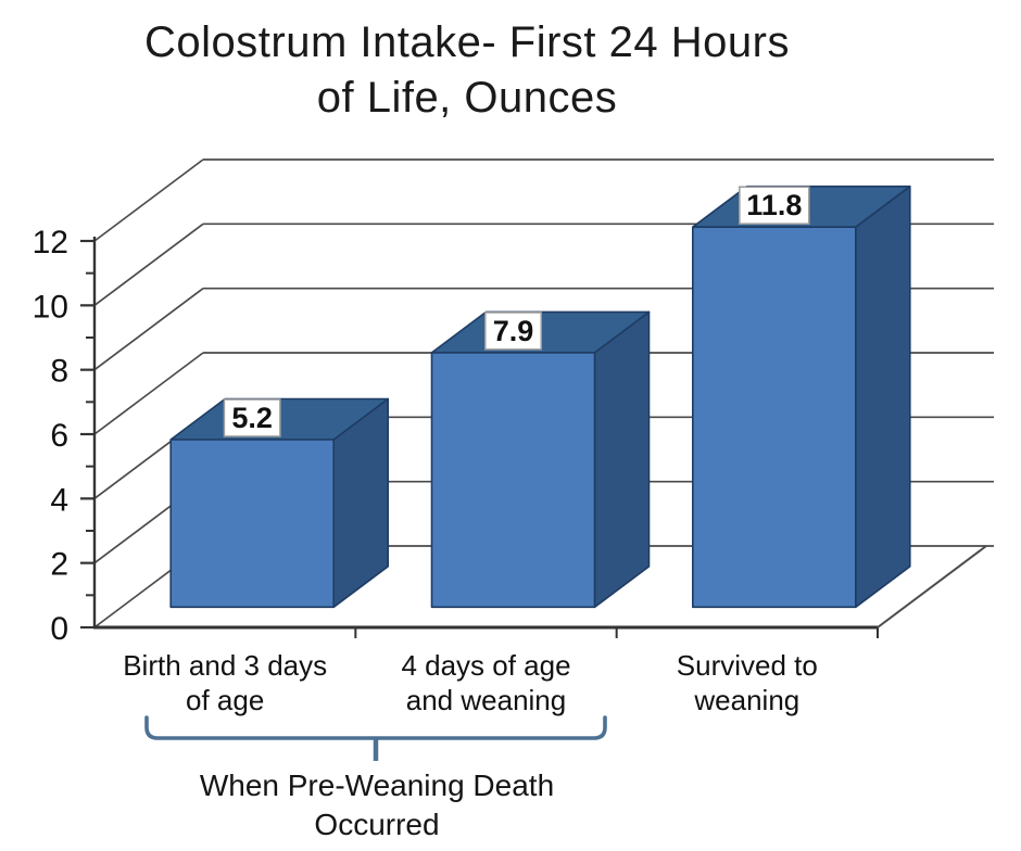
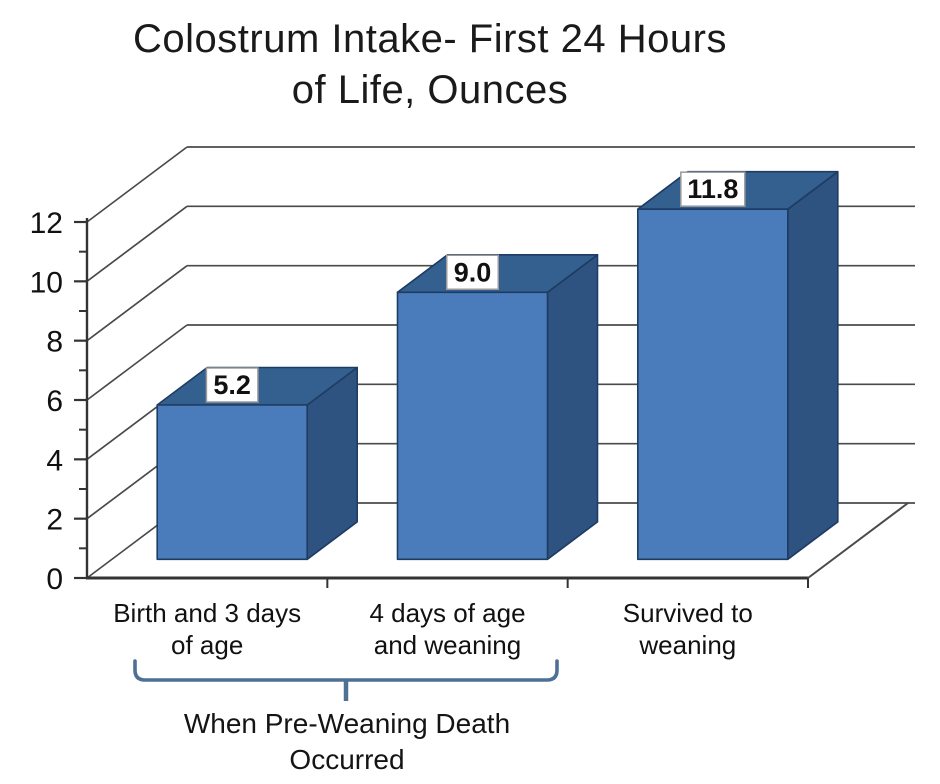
4 days of age and weaning: 7.9 -> 9.0
